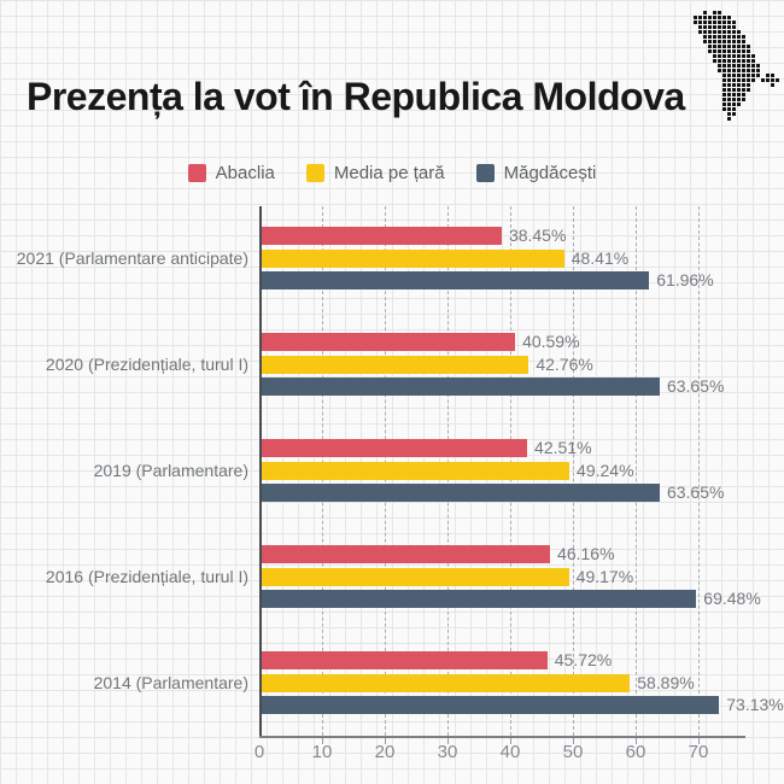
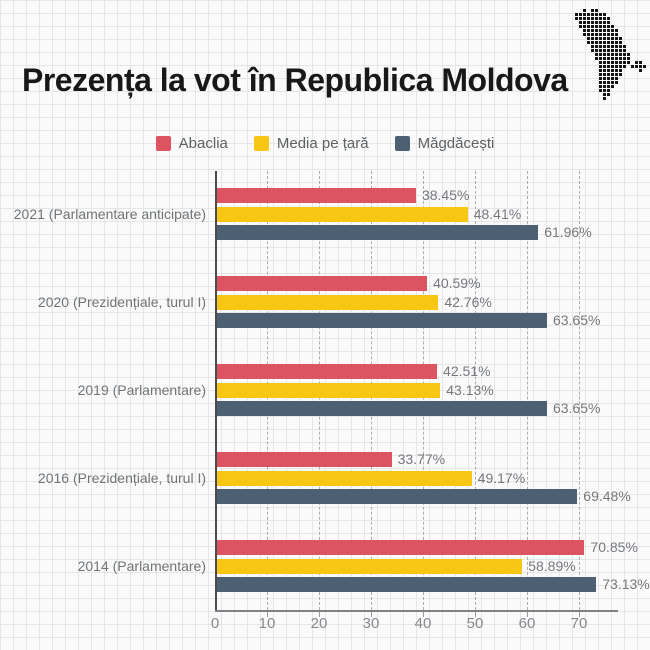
Media pe țară/2019 (Parlamentare): 49.24% -> 43.13%
Abaclia/2016 (Prezidențiale, turul I): 46.16% -> 33.77%
Abaclia/2014 (Parlamentare): 45.72% -> 70.85%
